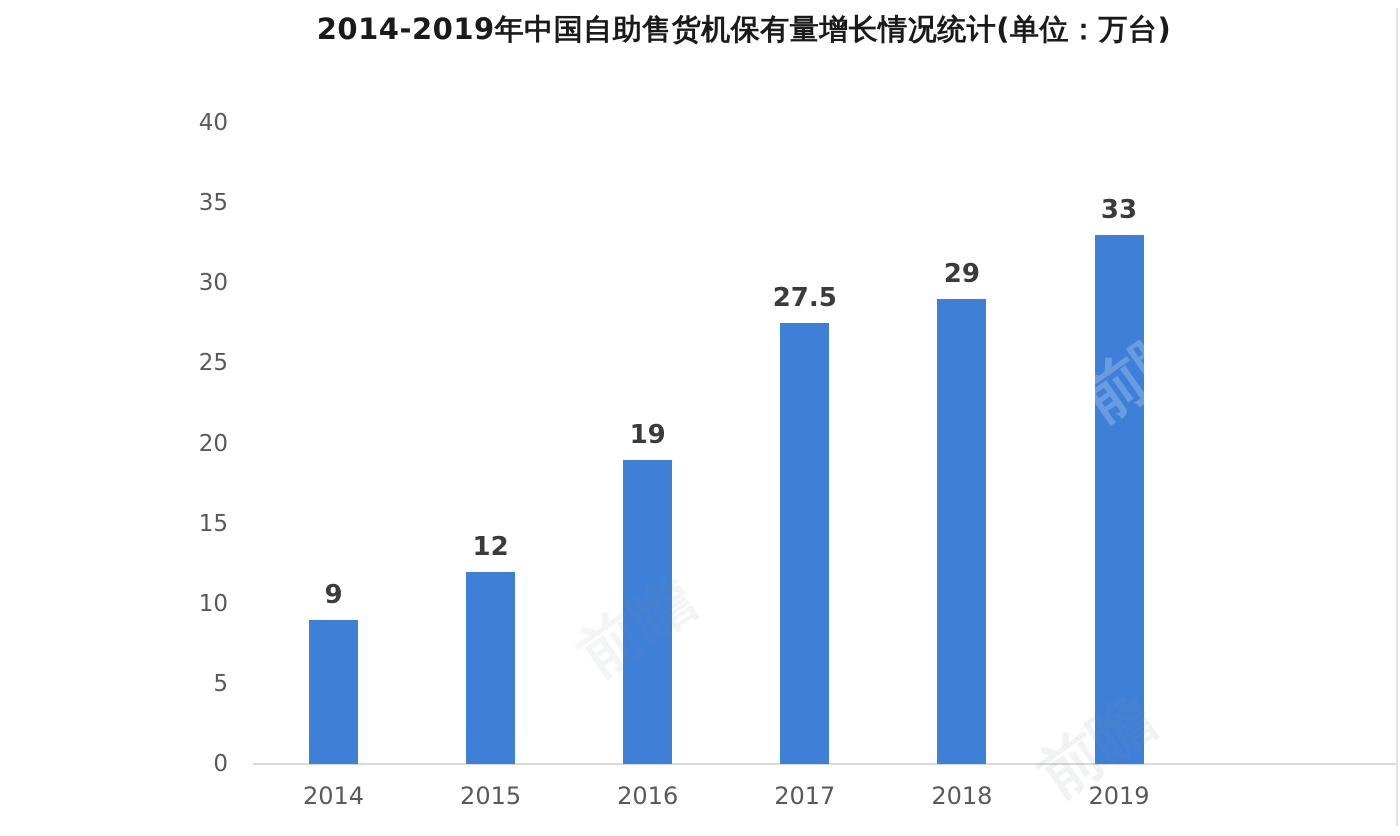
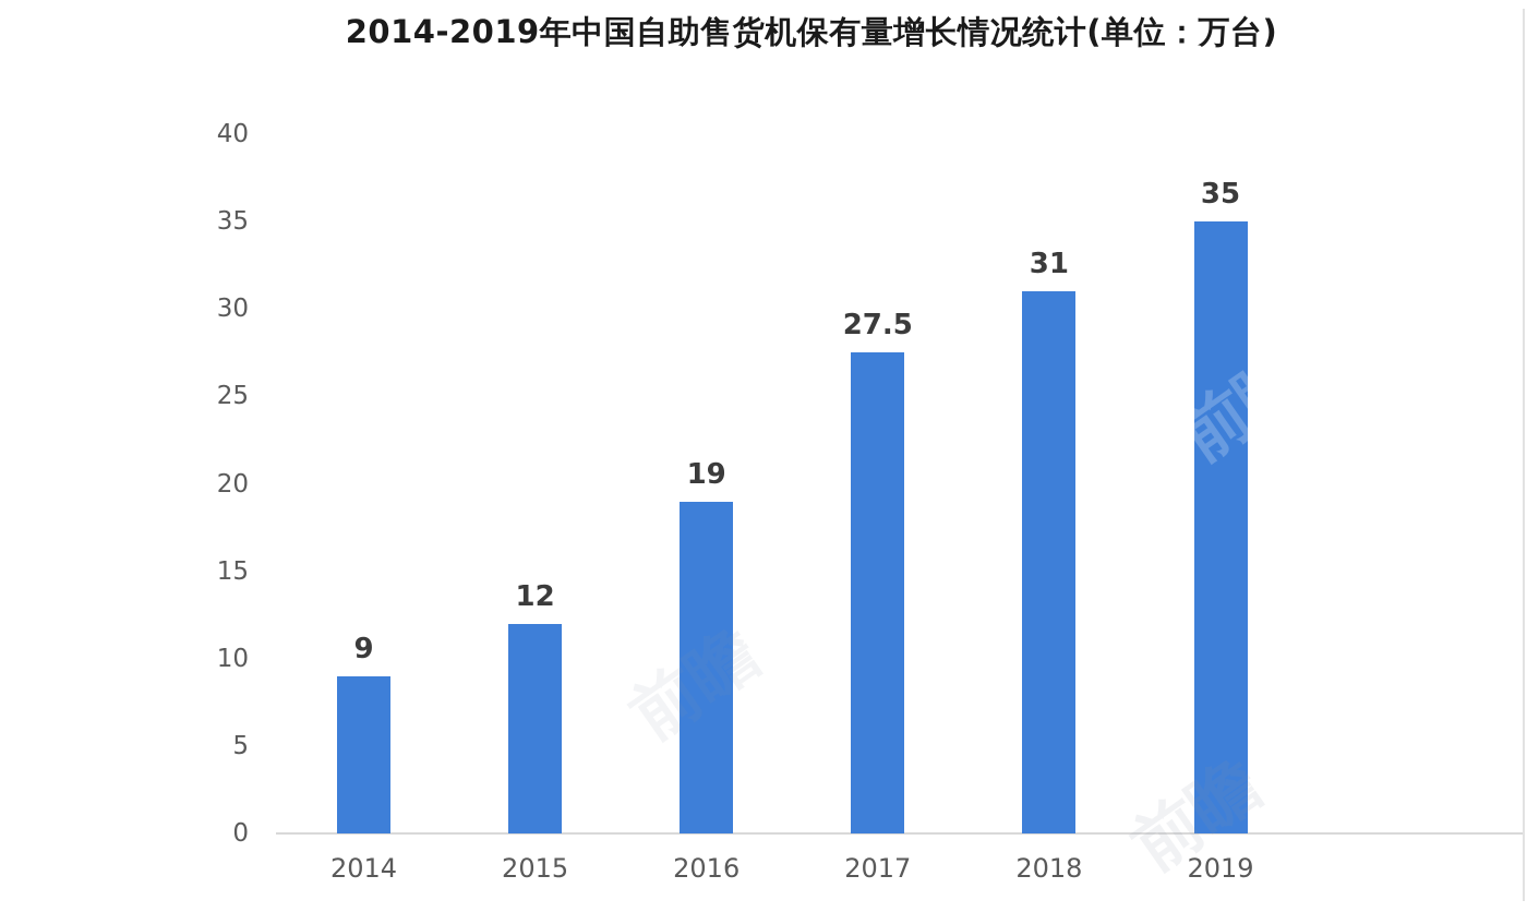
2018: 29 -> 31
2019: 33 -> 35
